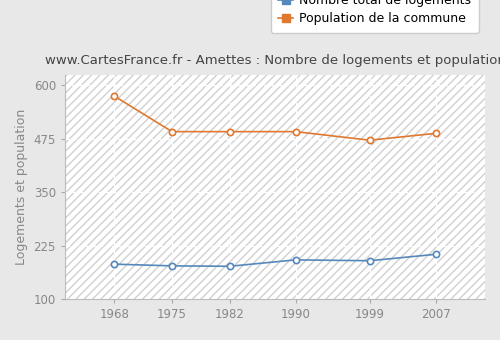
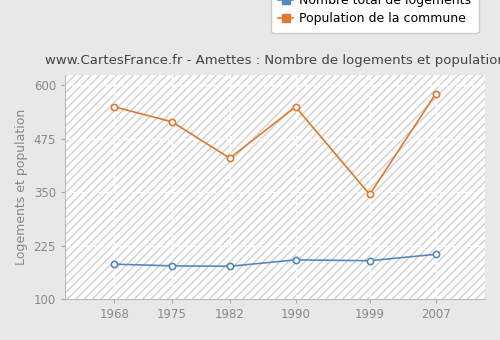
Population de la commune/1968: 575 -> 550
Population de la commune/1975: 492 -> 515
Population de la commune/1982: 492 -> 430
Population de la commune/1990: 492 -> 550
Population de la commune/1999: 472 -> 345
Population de la commune/2007: 488 -> 580
